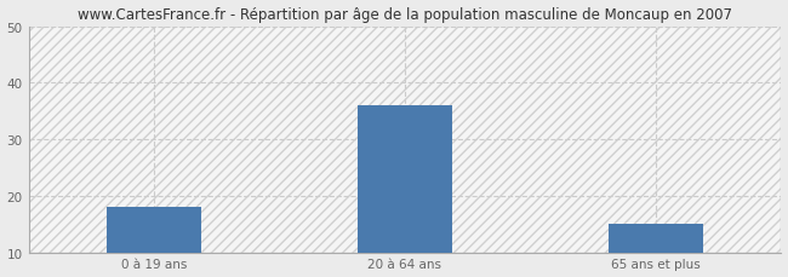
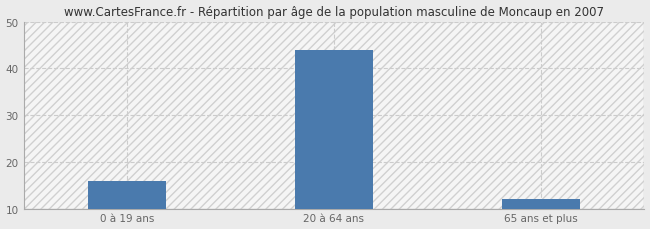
0 à 19 ans: 18 -> 16
20 à 64 ans: 36 -> 44
65 ans et plus: 15 -> 12
